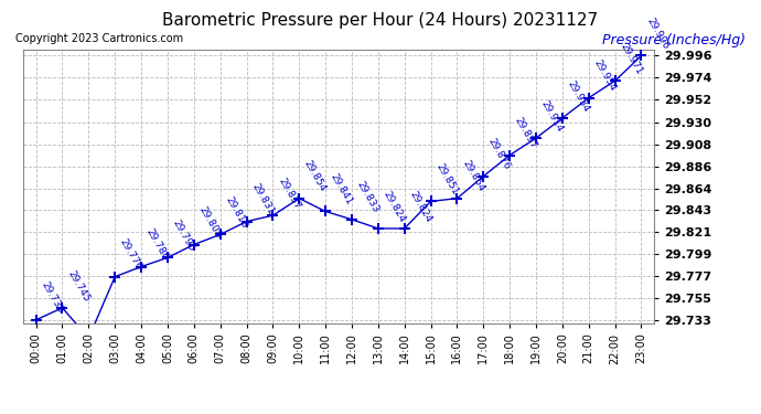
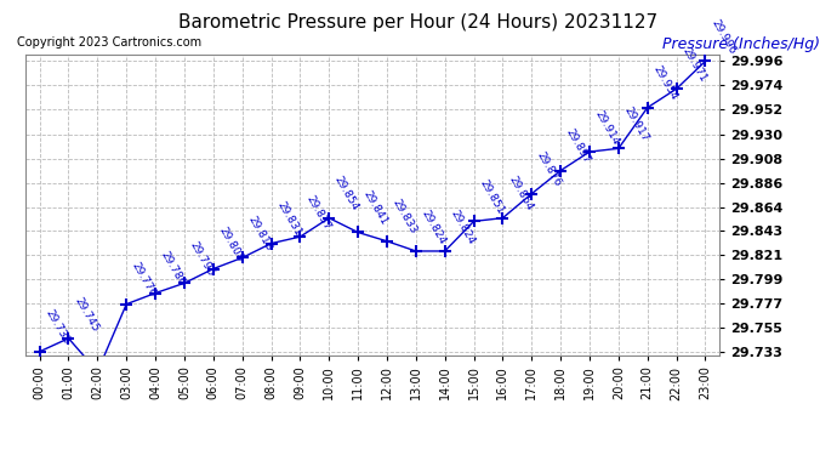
20:00: 29.934 -> 29.917
